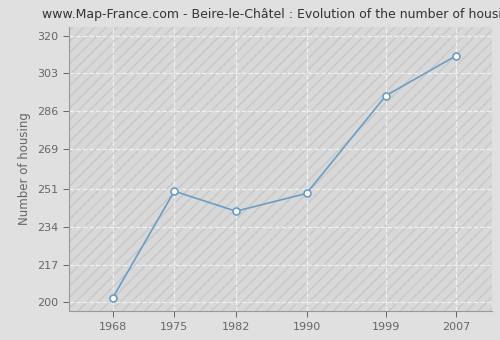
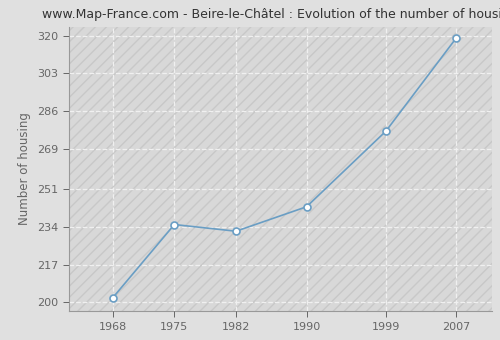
1975: 250 -> 235
1982: 241 -> 232
1990: 249 -> 243
1999: 293 -> 277
2007: 311 -> 319
